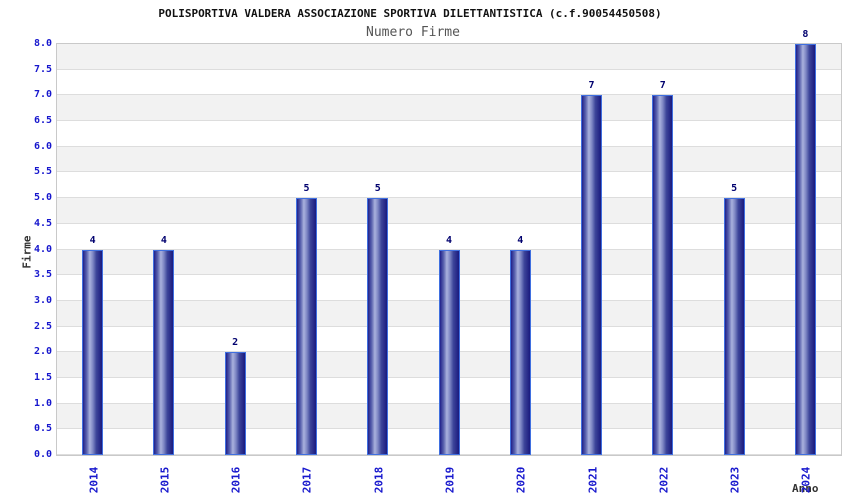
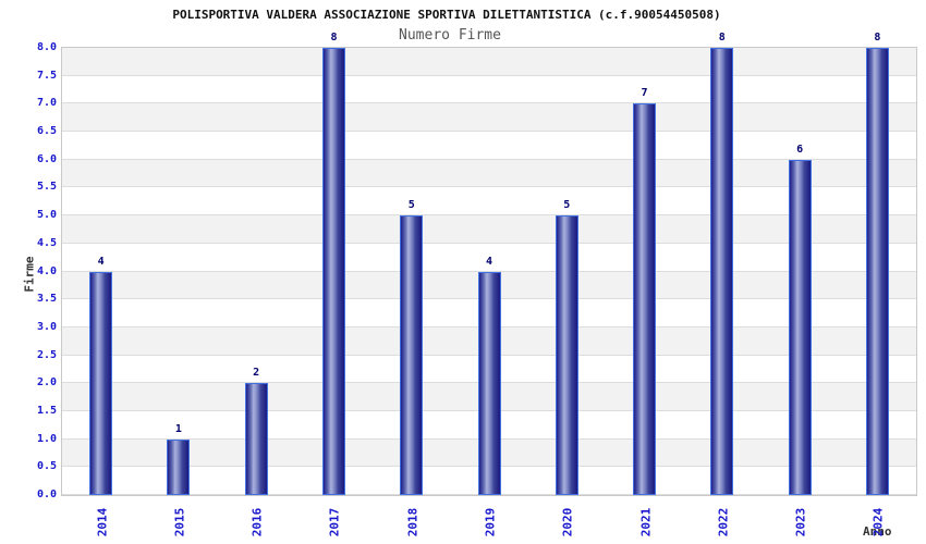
2015: 4 -> 1
2017: 5 -> 8
2020: 4 -> 5
2022: 7 -> 8
2023: 5 -> 6
